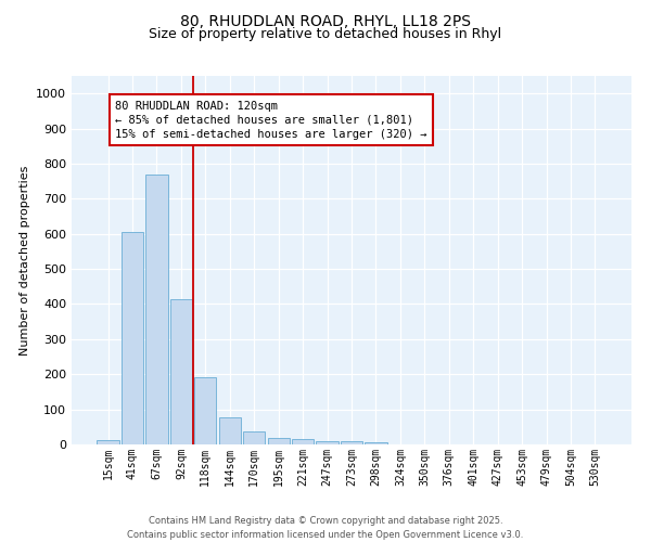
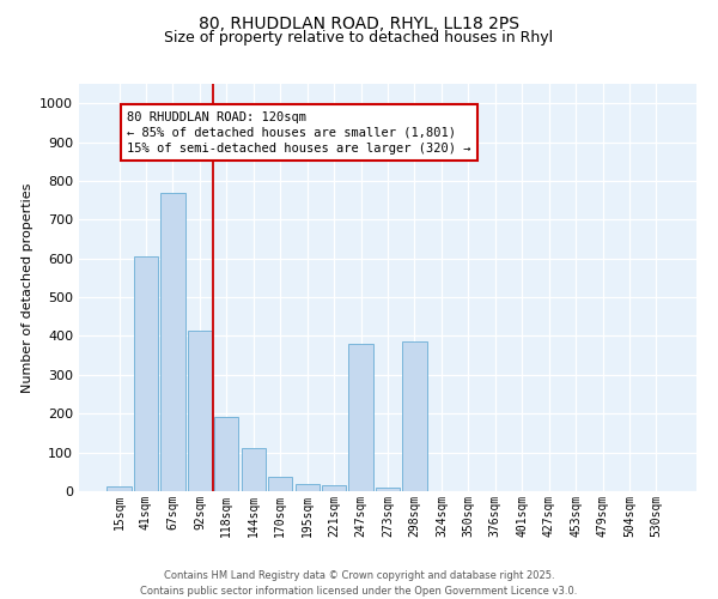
144sqm: 78 -> 110
247sqm: 10 -> 380
298sqm: 5 -> 385
